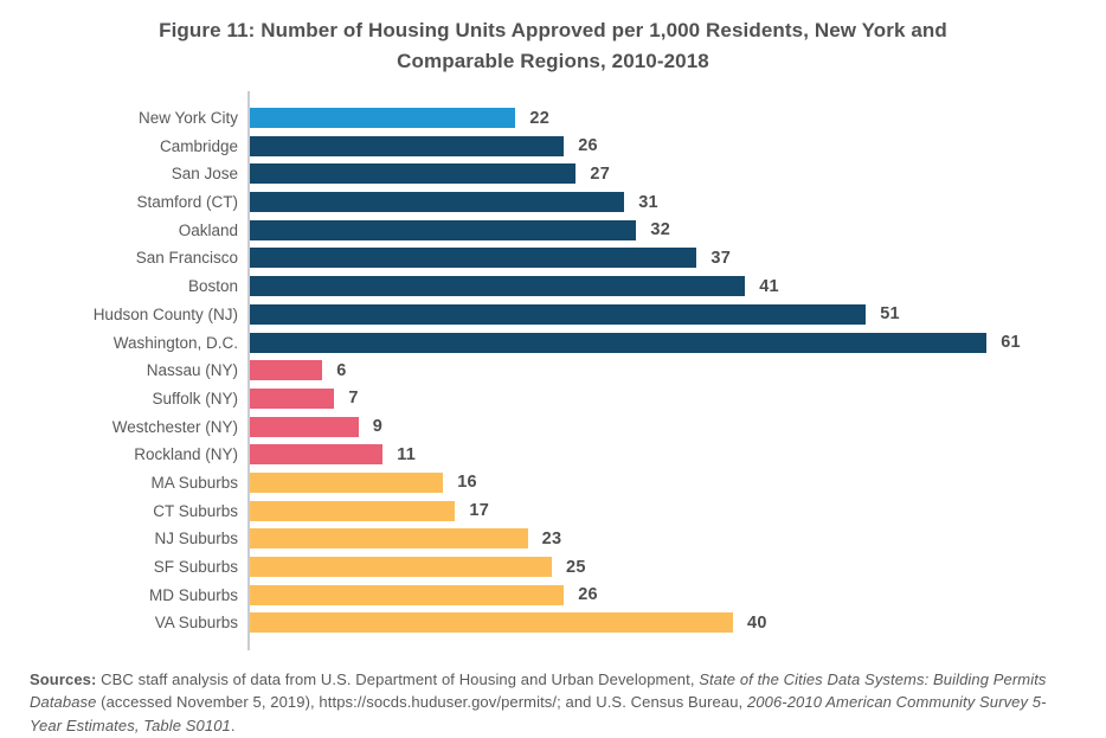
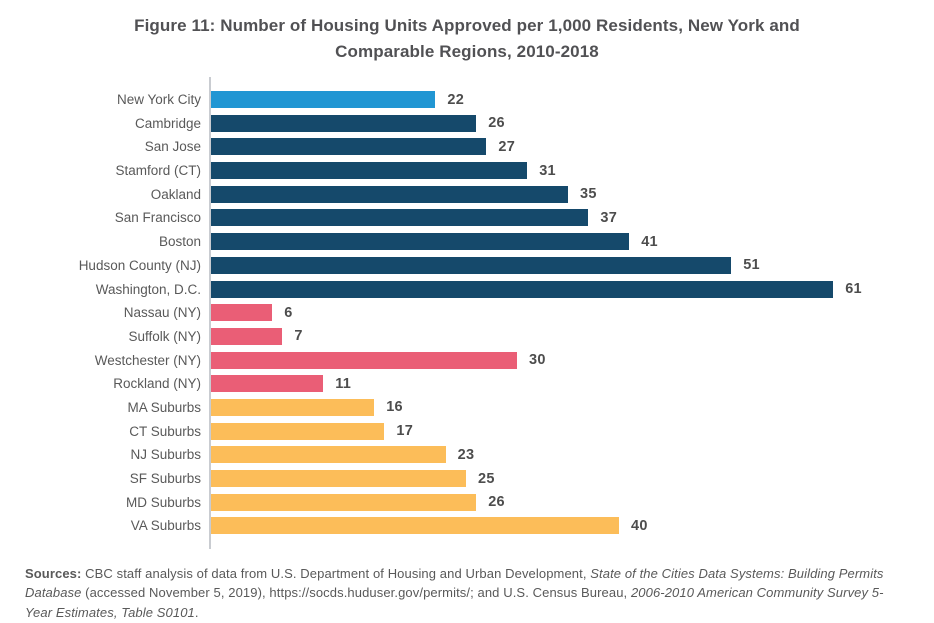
Oakland: 32 -> 35
Westchester (NY): 9 -> 30
